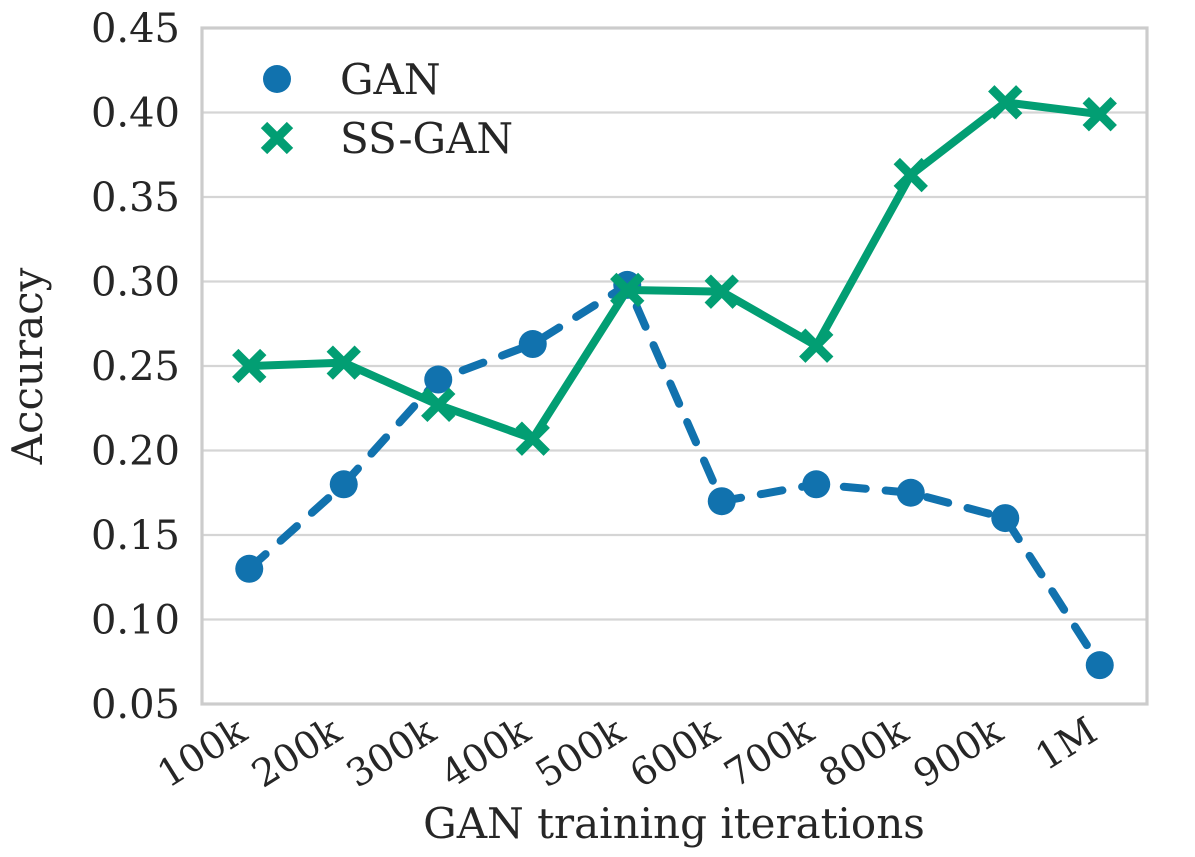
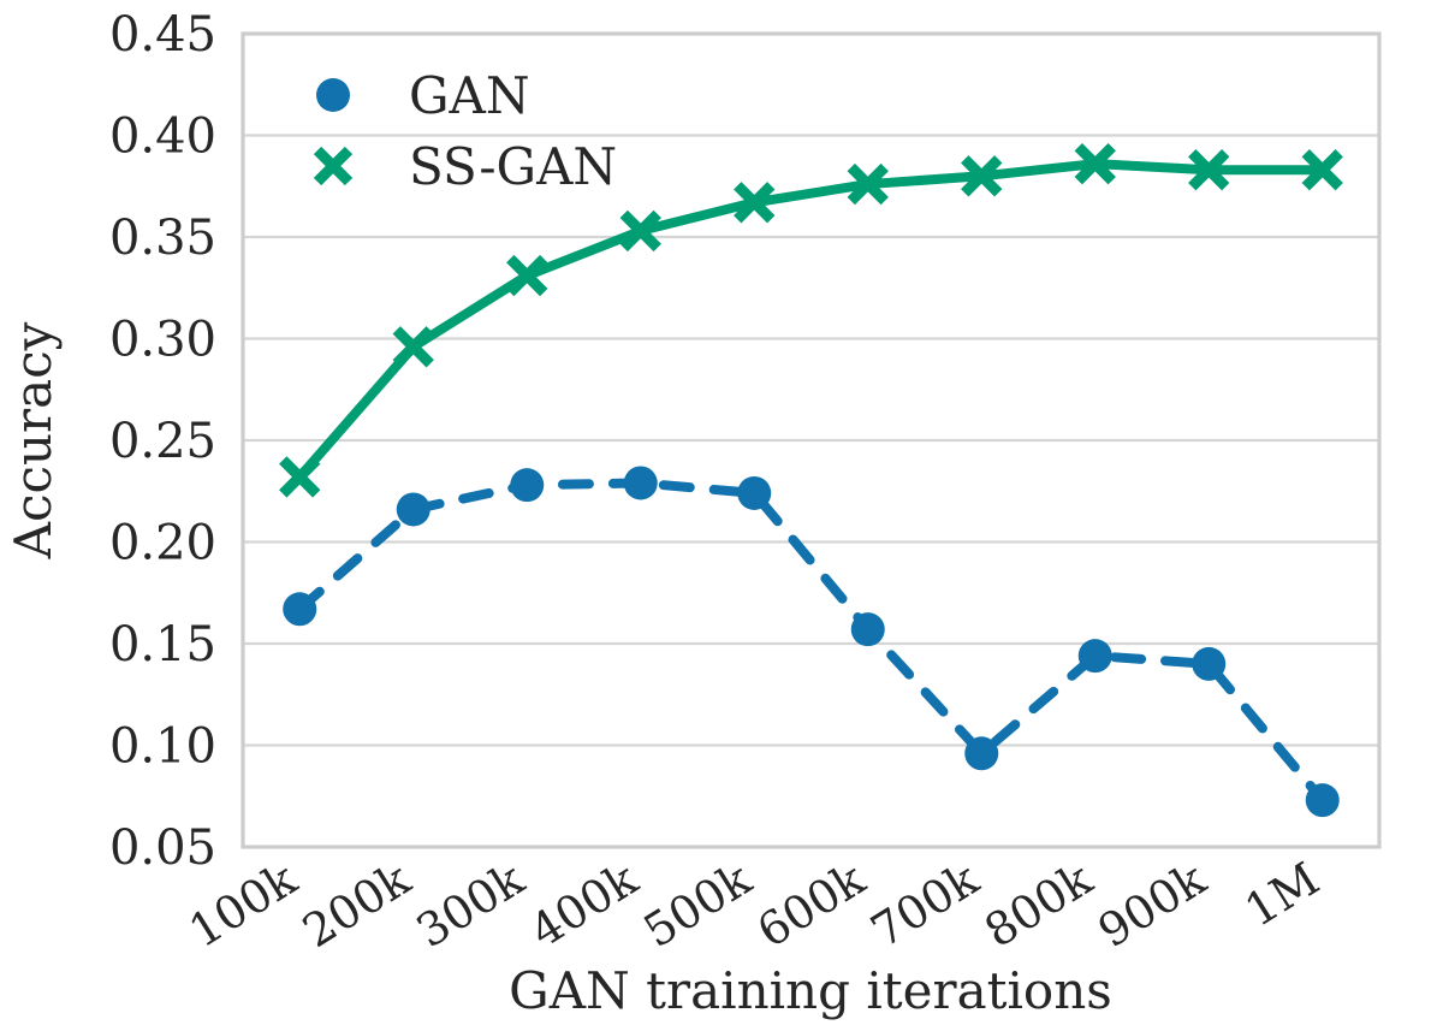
GAN/100k: 0.130 -> 0.167
SS-GAN/100k: 0.250 -> 0.232
GAN/200k: 0.180 -> 0.216
SS-GAN/200k: 0.252 -> 0.296
GAN/300k: 0.242 -> 0.228
SS-GAN/300k: 0.227 -> 0.331
GAN/400k: 0.263 -> 0.229
SS-GAN/400k: 0.207 -> 0.353
GAN/500k: 0.298 -> 0.224
SS-GAN/500k: 0.295 -> 0.367
GAN/600k: 0.170 -> 0.157
SS-GAN/600k: 0.294 -> 0.376
GAN/700k: 0.180 -> 0.096
SS-GAN/700k: 0.262 -> 0.380
GAN/800k: 0.175 -> 0.144
SS-GAN/800k: 0.363 -> 0.386
GAN/900k: 0.160 -> 0.140
SS-GAN/900k: 0.406 -> 0.383
SS-GAN/1M: 0.399 -> 0.383
